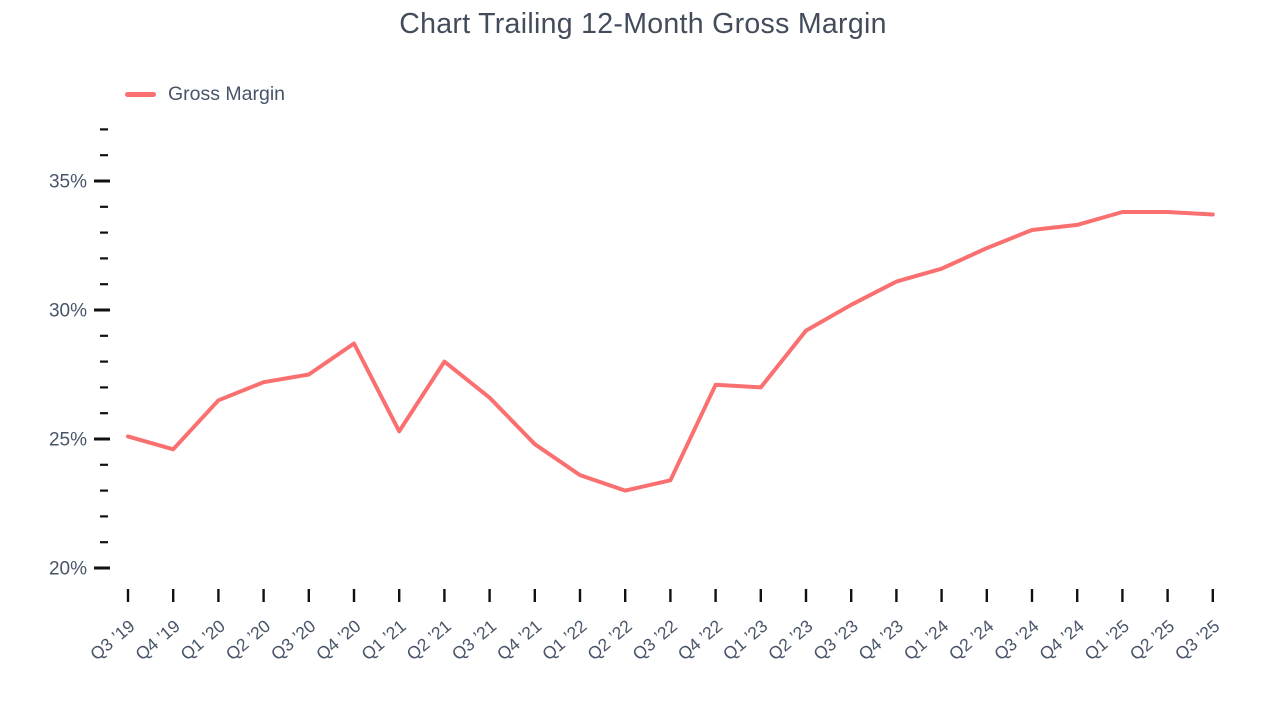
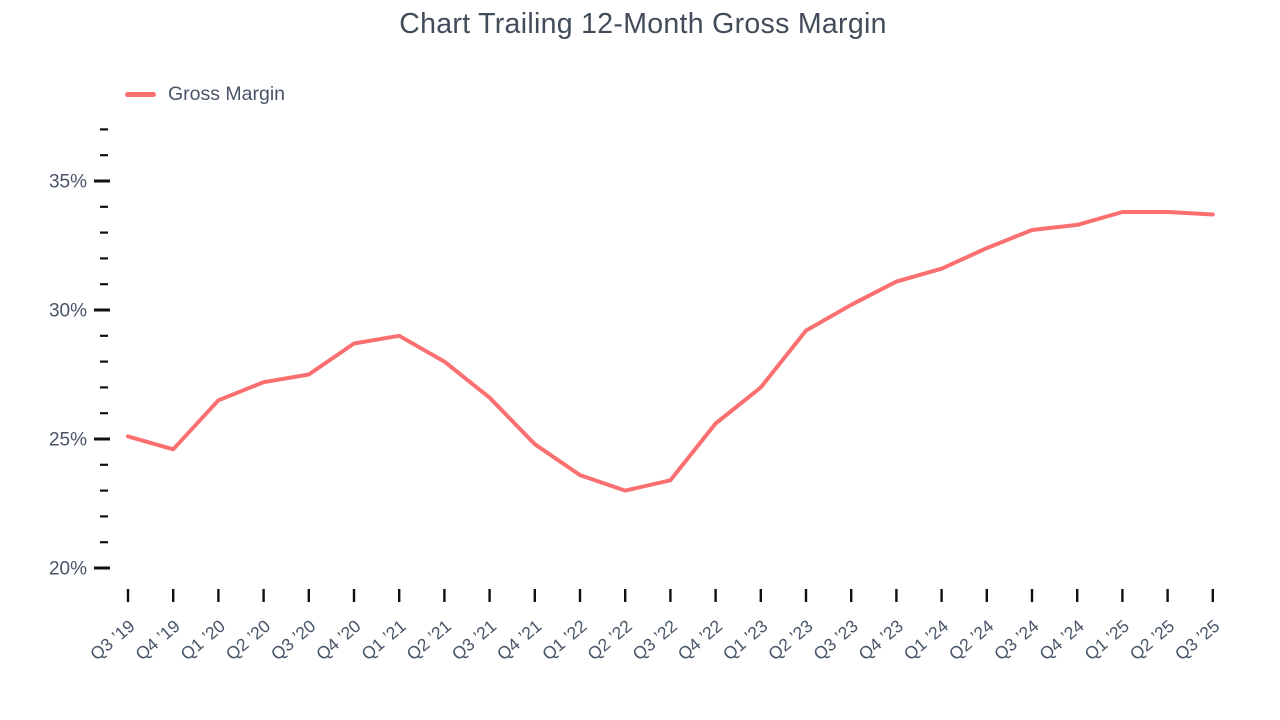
Q1 ’21: 25.3% -> 29.0%
Q4 ’22: 27.1% -> 25.6%
